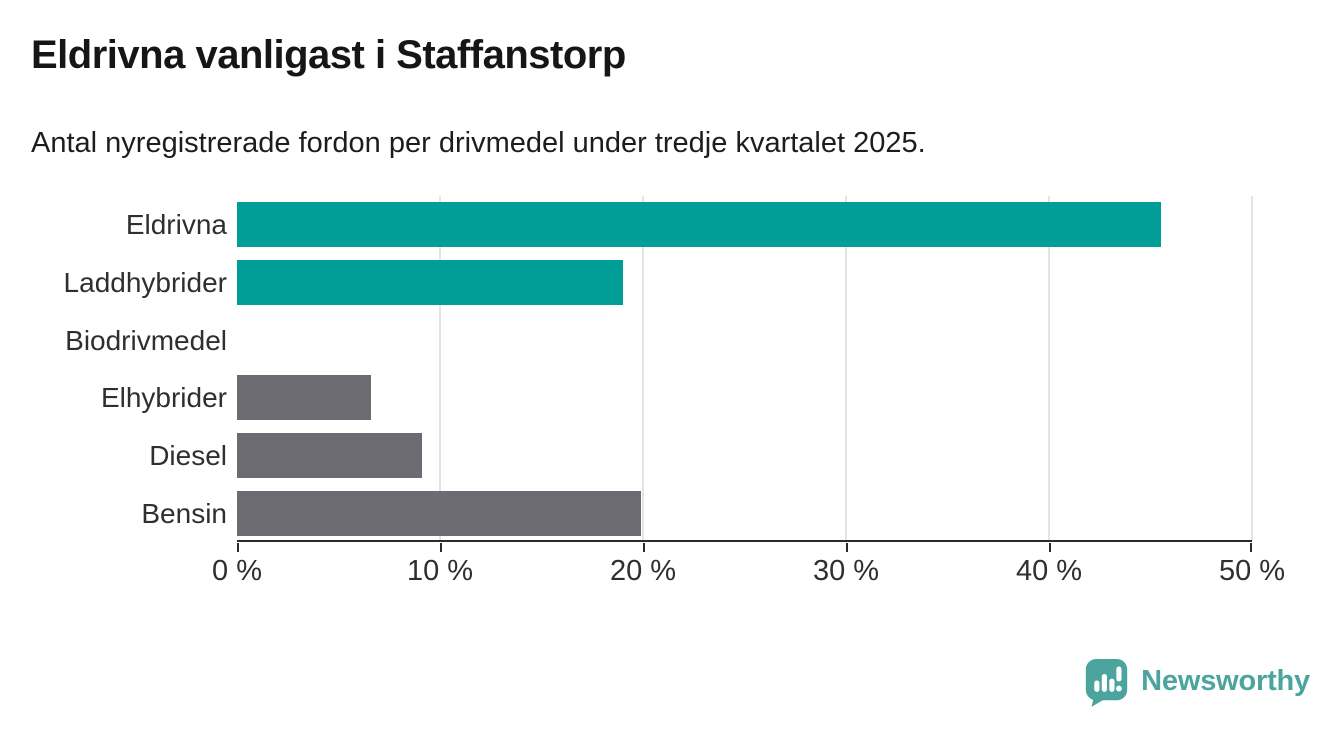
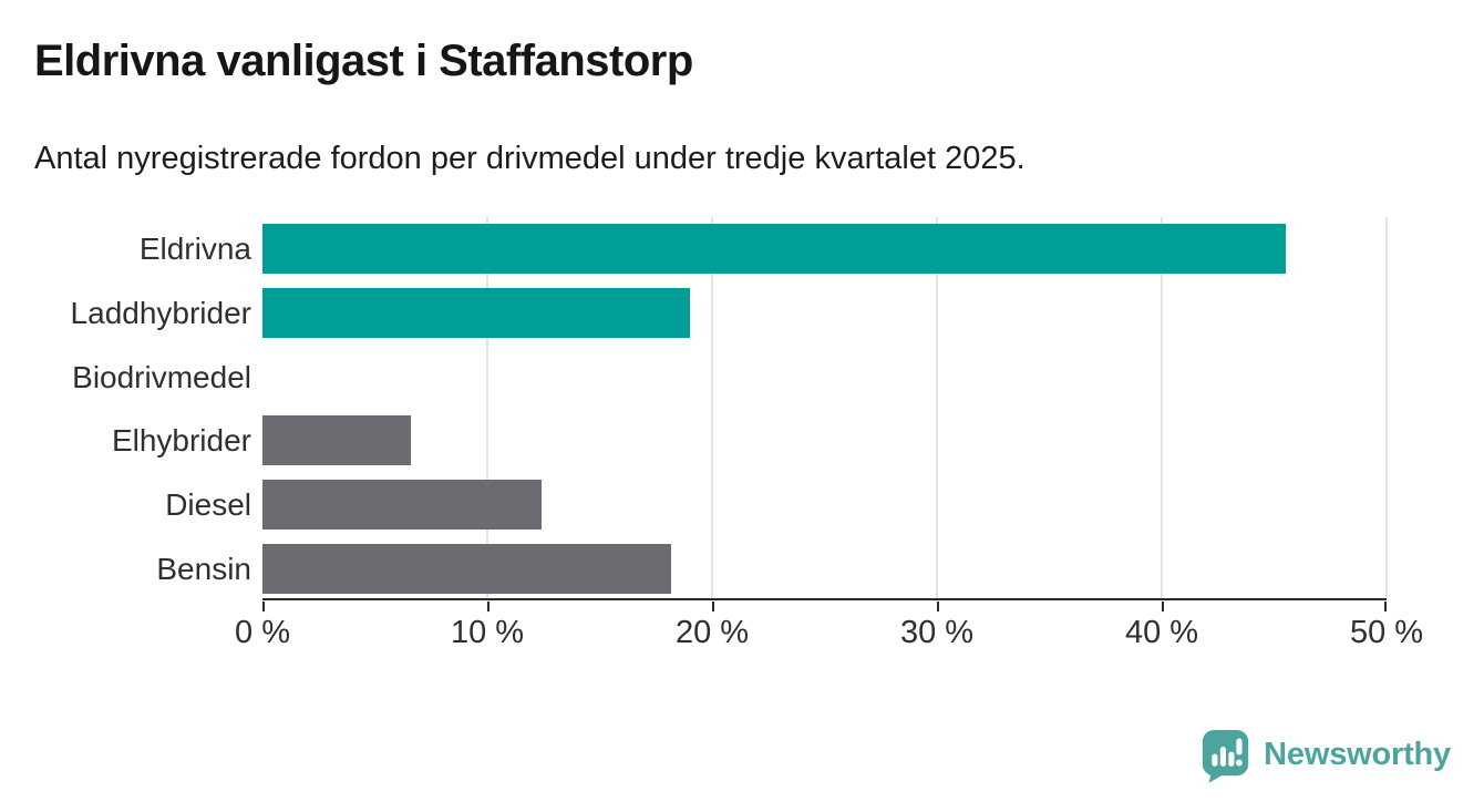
Diesel: 9.1% -> 12.4%
Bensin: 19.9% -> 18.2%
